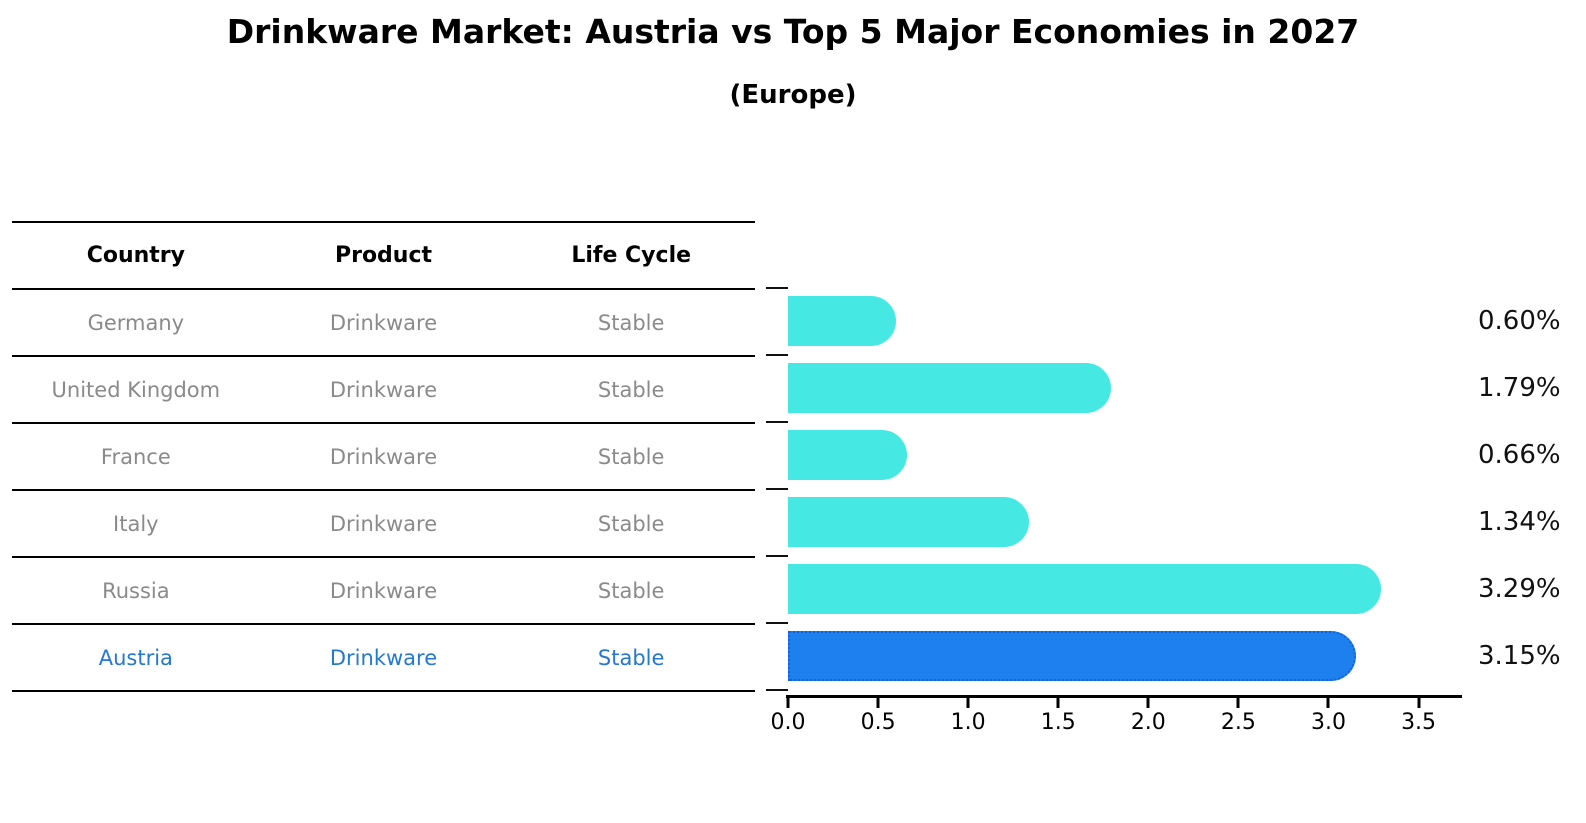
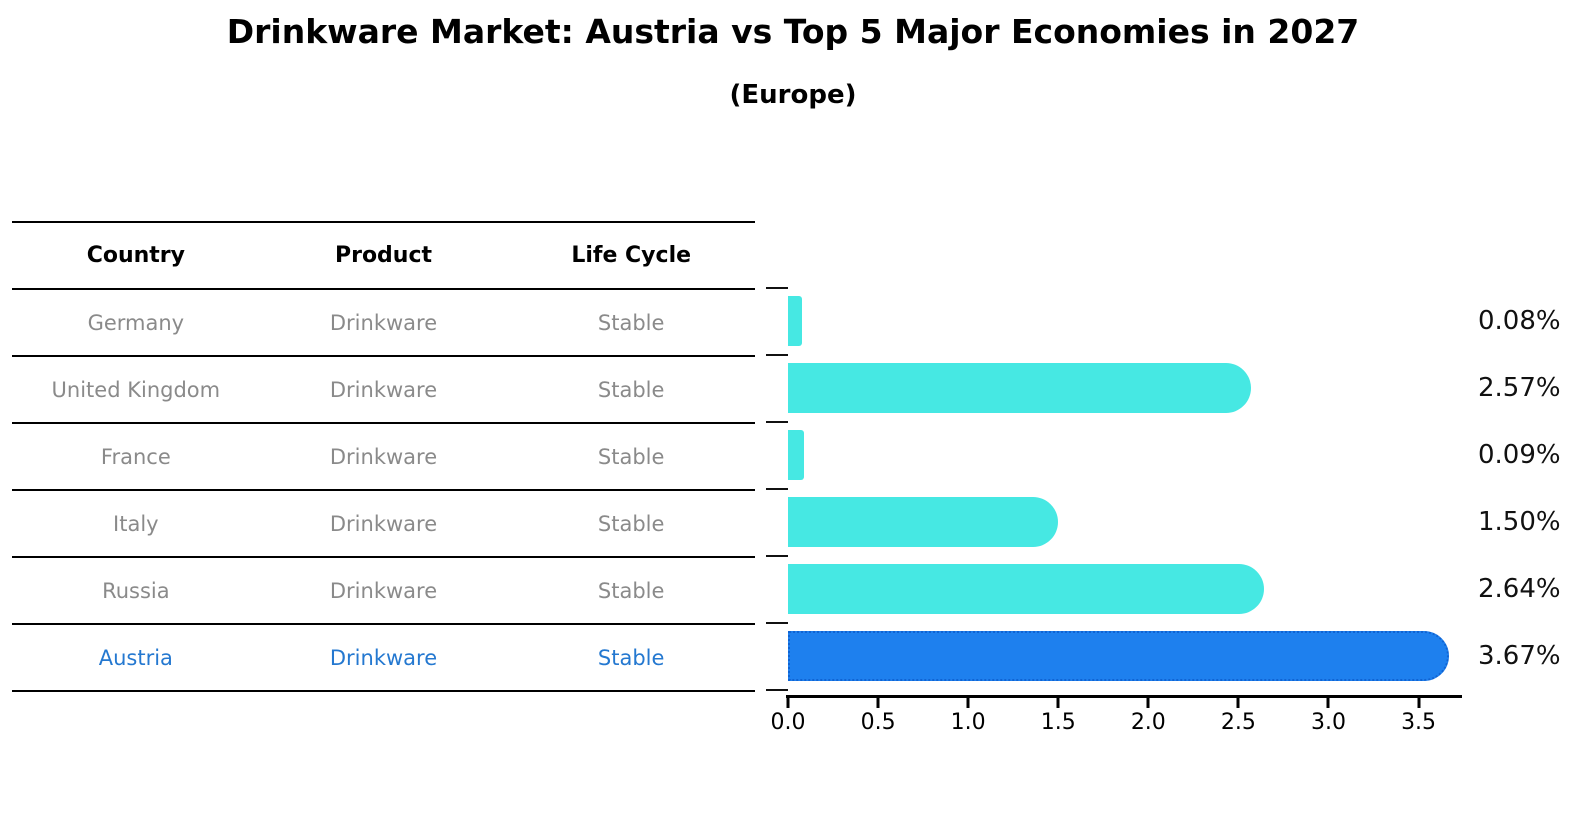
Germany: 0.60% -> 0.08%
United Kingdom: 1.79% -> 2.57%
France: 0.66% -> 0.09%
Italy: 1.34% -> 1.50%
Russia: 3.29% -> 2.64%
Austria: 3.15% -> 3.67%
